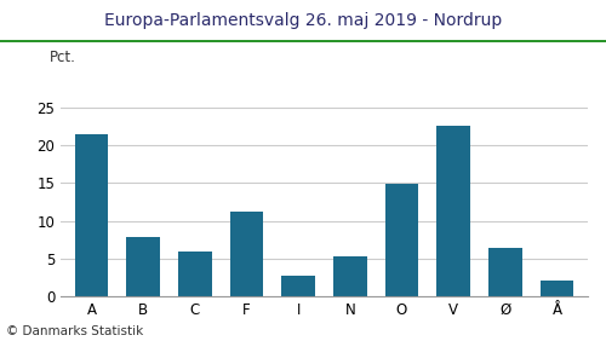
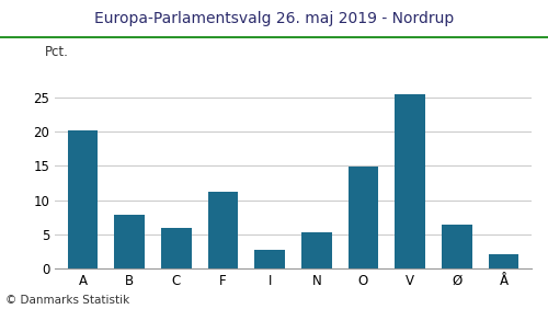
A: 21.4 -> 20.2
V: 22.6 -> 25.4
